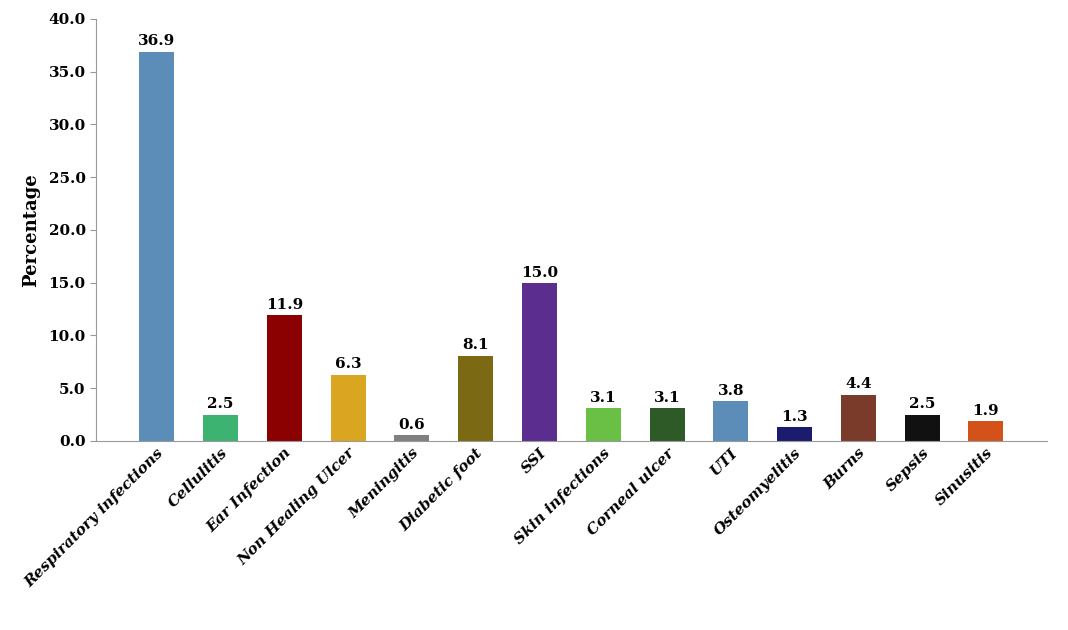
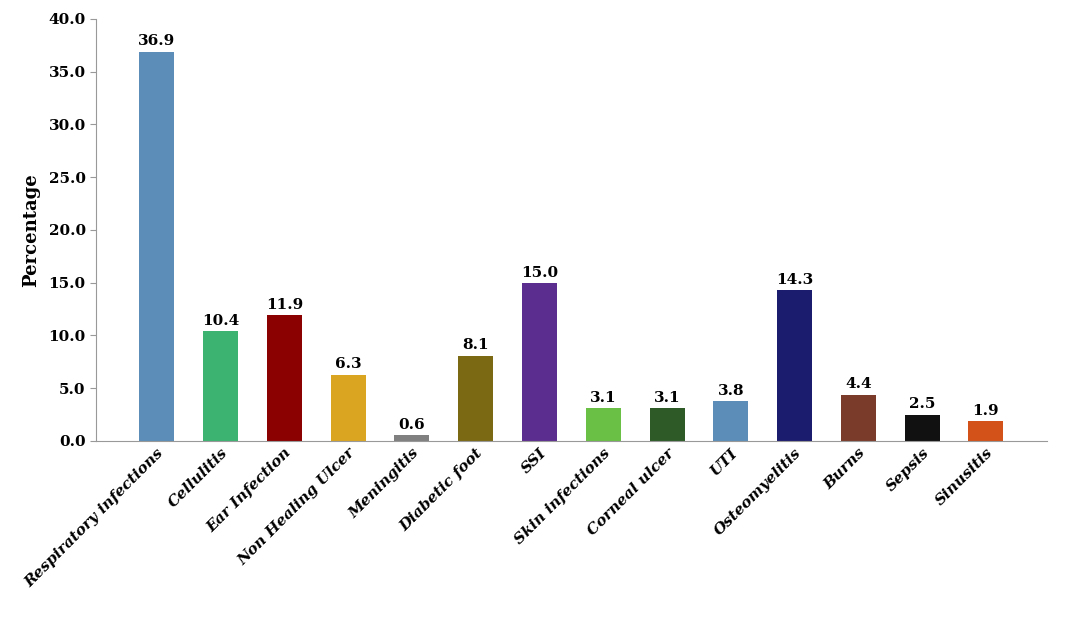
Cellulitis: 2.5 -> 10.4
Osteomyelitis: 1.3 -> 14.3
